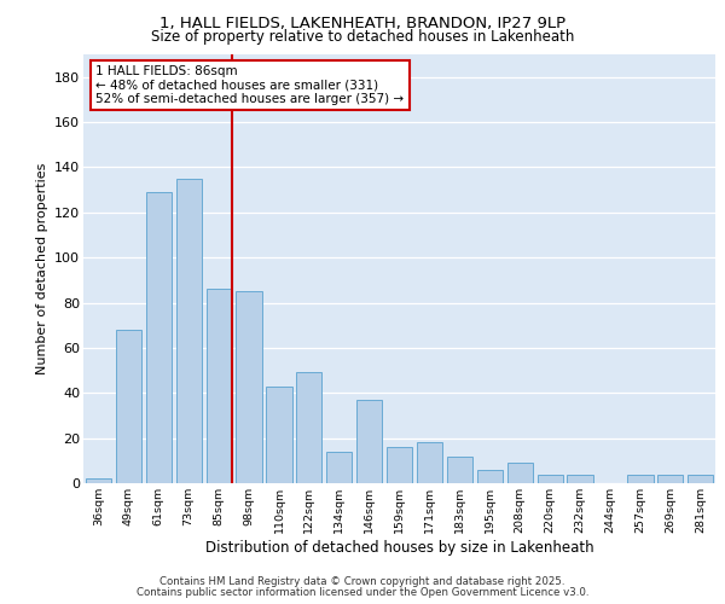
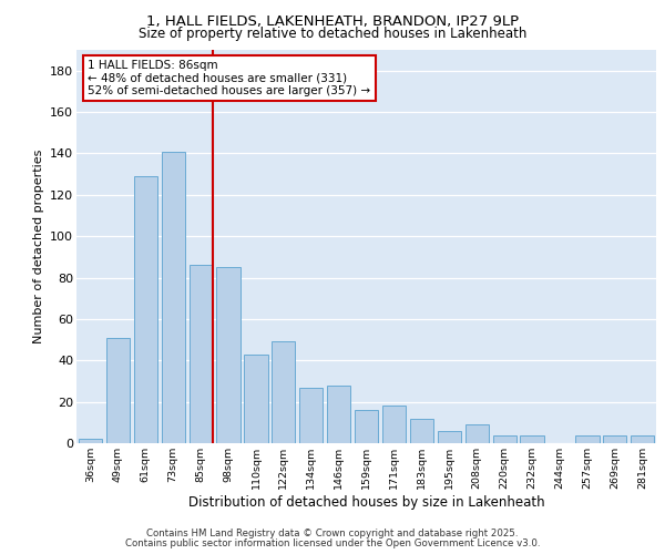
49sqm: 68 -> 51
73sqm: 135 -> 141
134sqm: 14 -> 27
146sqm: 37 -> 28
